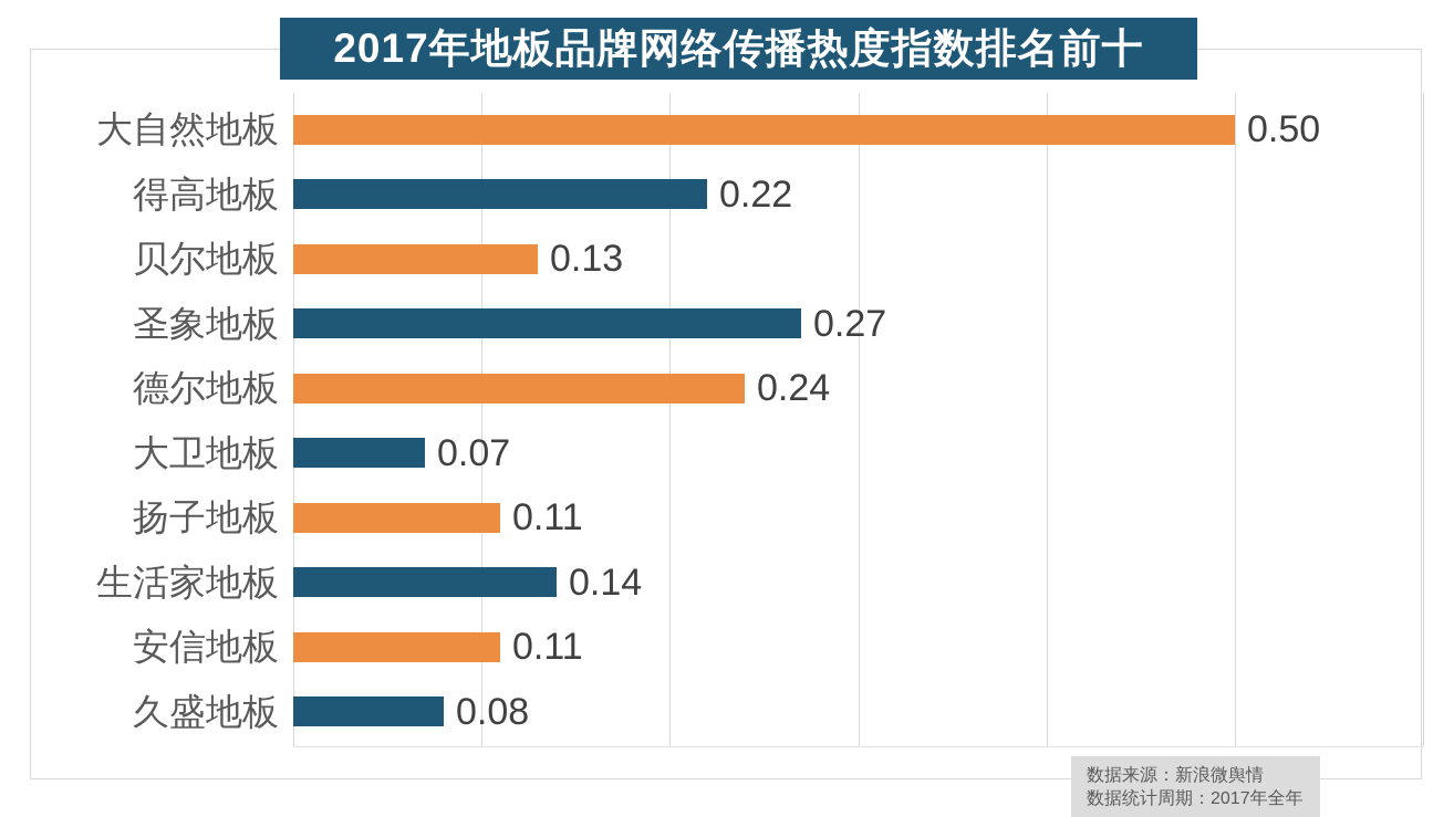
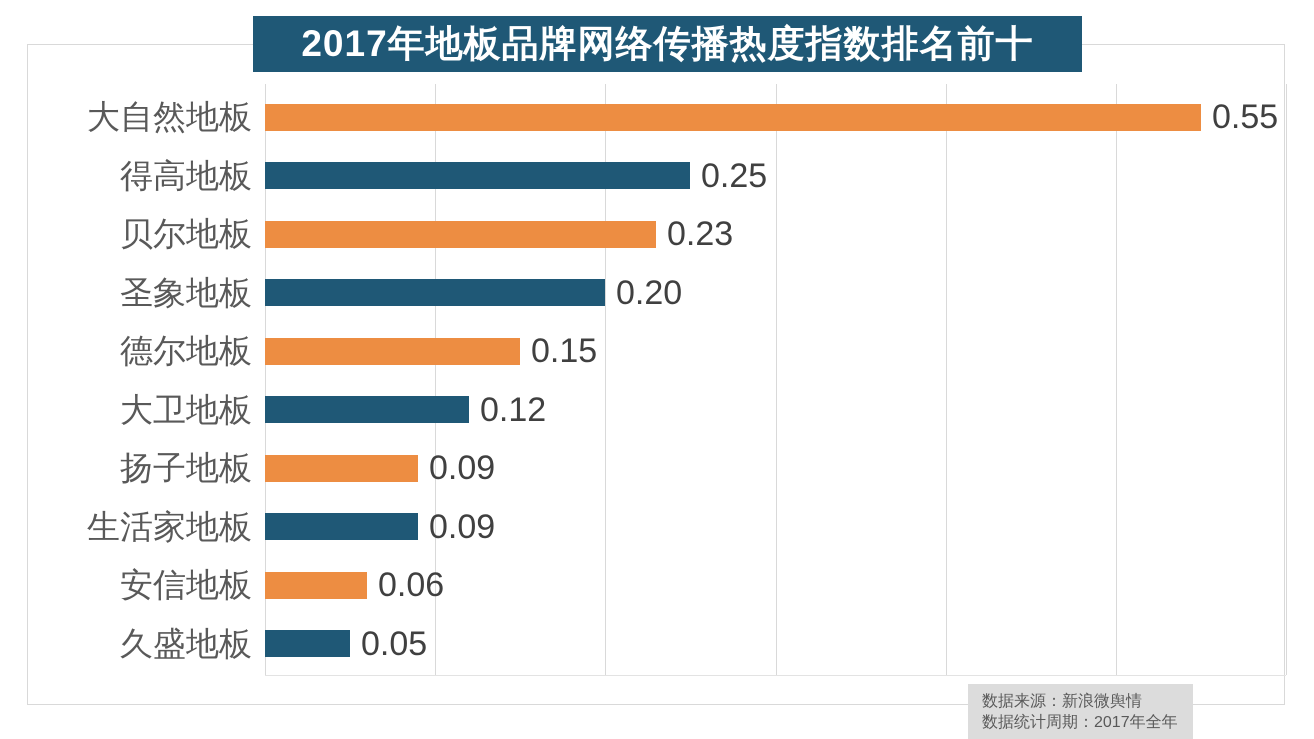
大自然地板: 0.50 -> 0.55
得高地板: 0.22 -> 0.25
贝尔地板: 0.13 -> 0.23
圣象地板: 0.27 -> 0.20
德尔地板: 0.24 -> 0.15
大卫地板: 0.07 -> 0.12
扬子地板: 0.11 -> 0.09
生活家地板: 0.14 -> 0.09
安信地板: 0.11 -> 0.06
久盛地板: 0.08 -> 0.05
